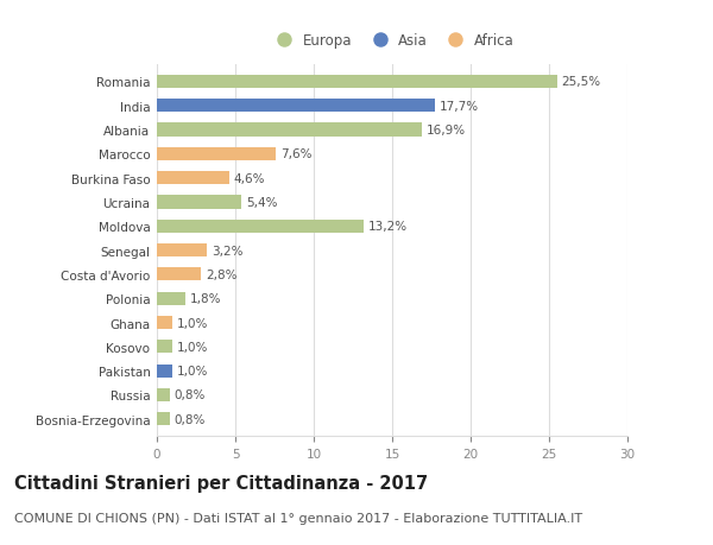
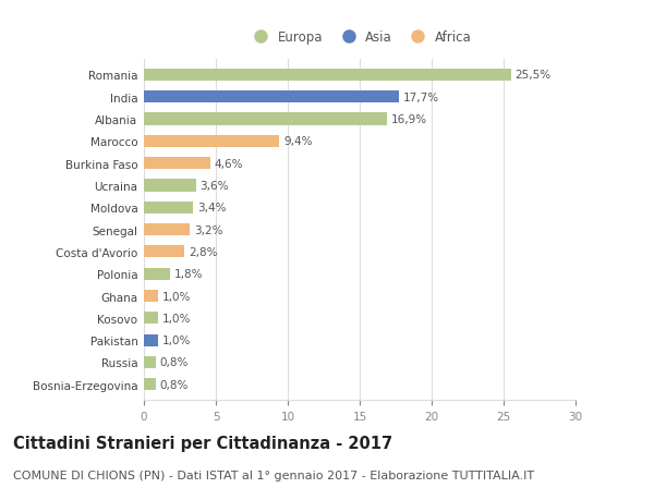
Marocco: 7,6% -> 9,4%
Ucraina: 5,4% -> 3,6%
Moldova: 13,2% -> 3,4%
